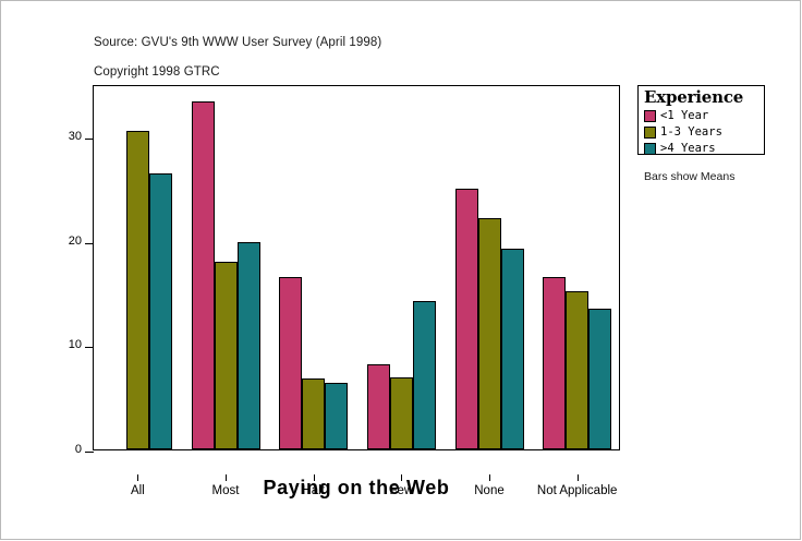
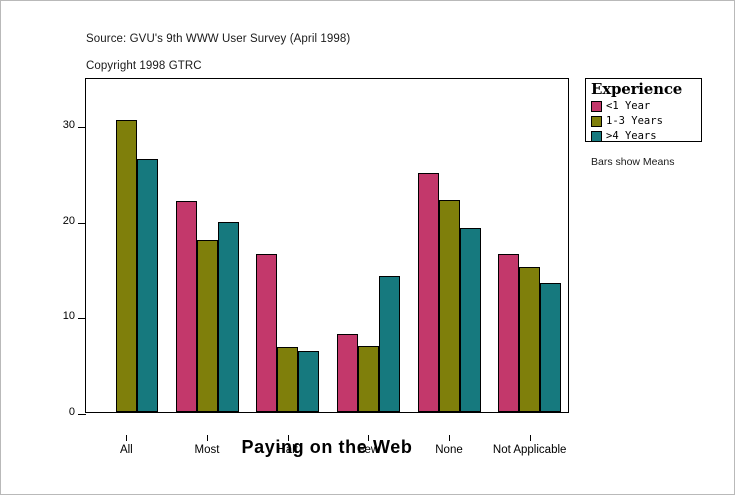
<1 Year/Most: 33 -> 22
